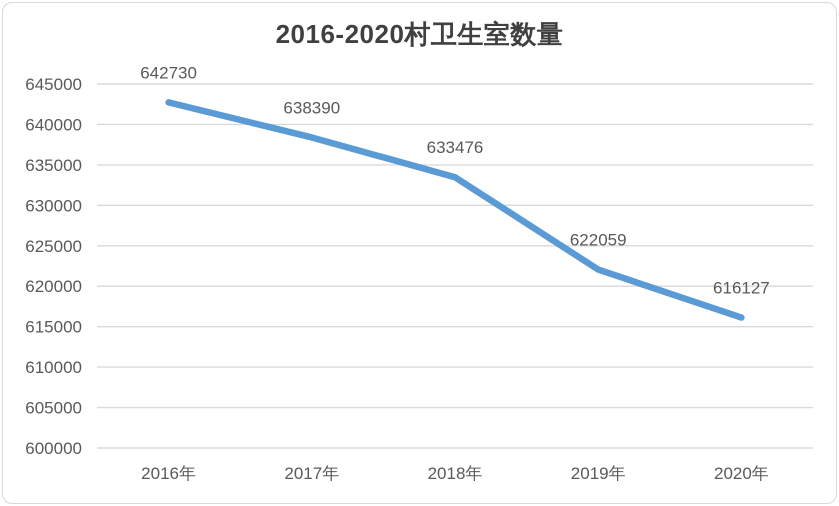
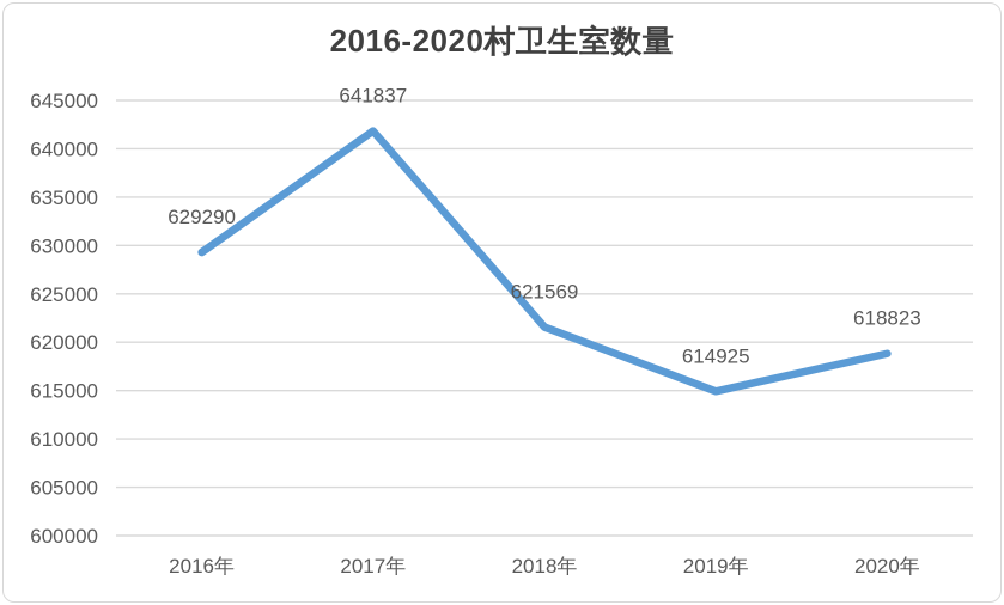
2016年: 642730 -> 629290
2017年: 638390 -> 641837
2018年: 633476 -> 621569
2019年: 622059 -> 614925
2020年: 616127 -> 618823
